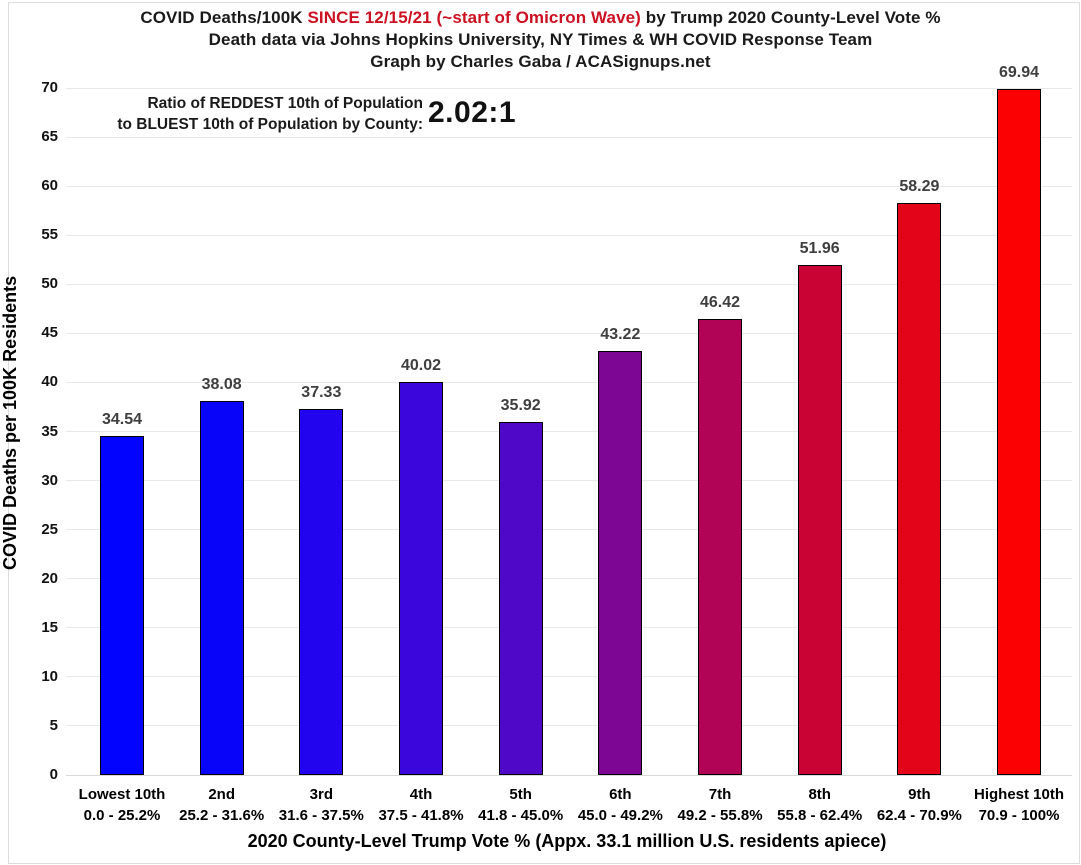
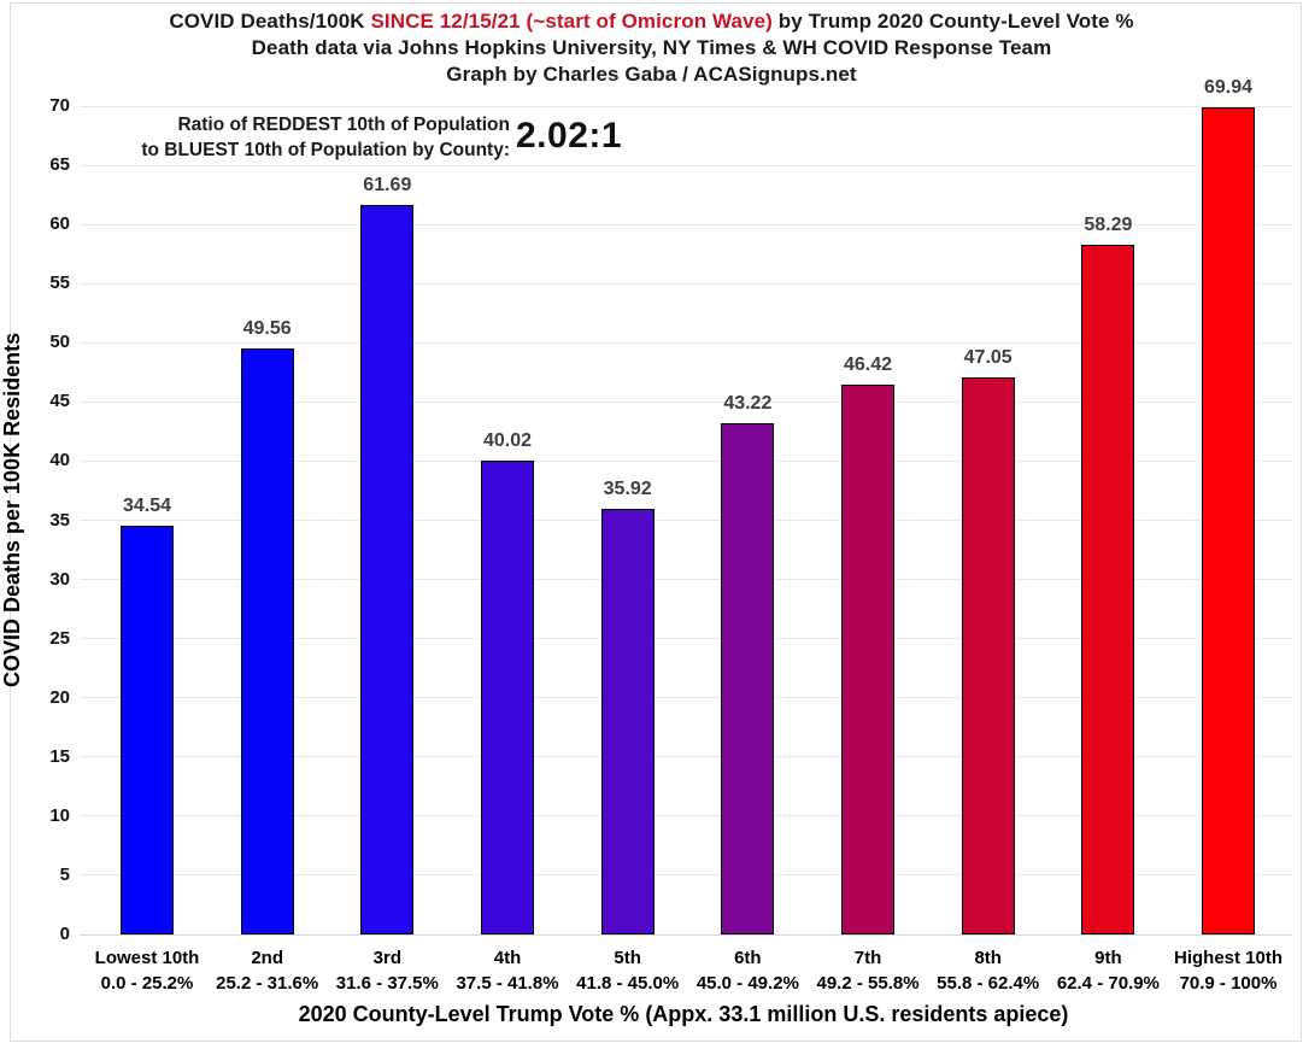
2nd: 38.08 -> 49.56
3rd: 37.33 -> 61.69
8th: 51.96 -> 47.05
